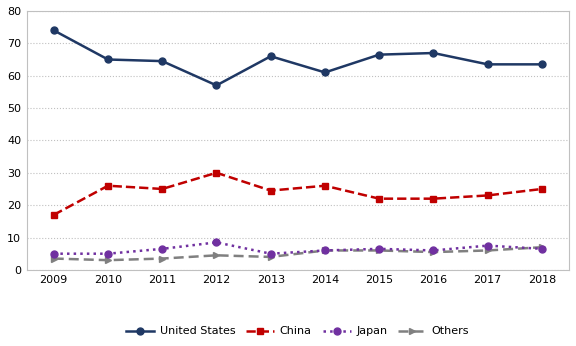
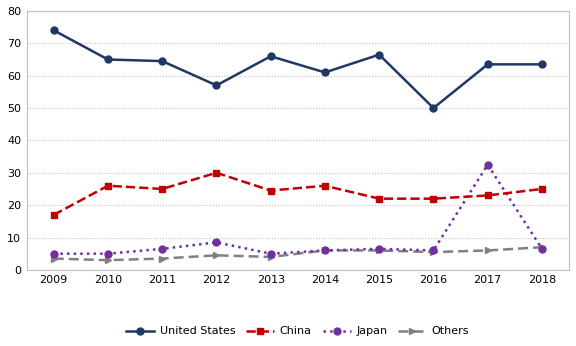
United States/2016: 67.0 -> 50.0
Japan/2017: 7.5 -> 32.5
